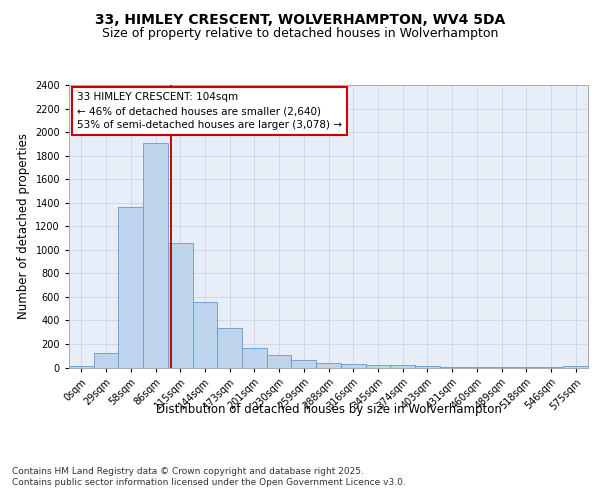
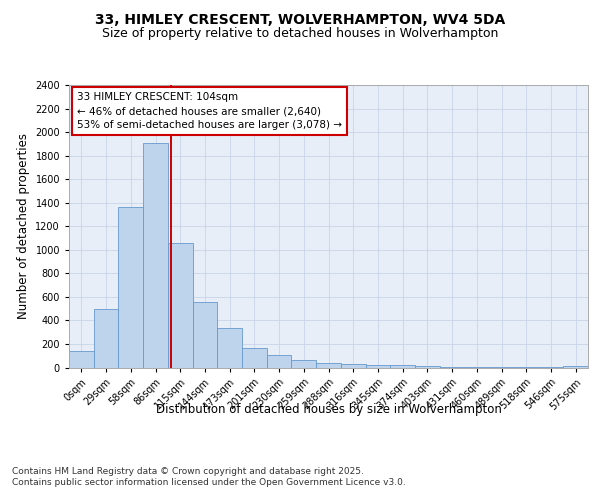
0sqm: 10 -> 140
29sqm: 120 -> 500
